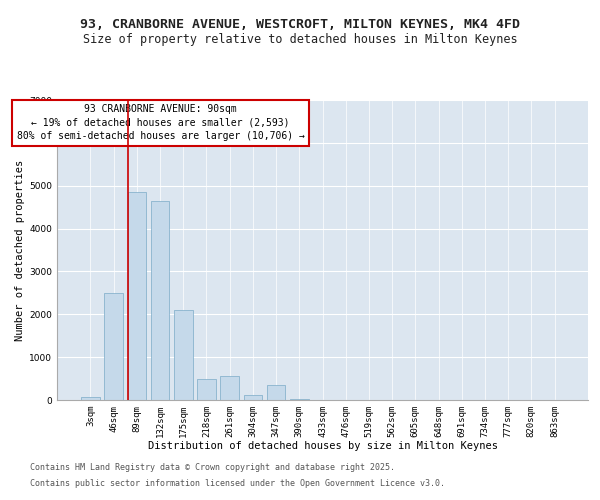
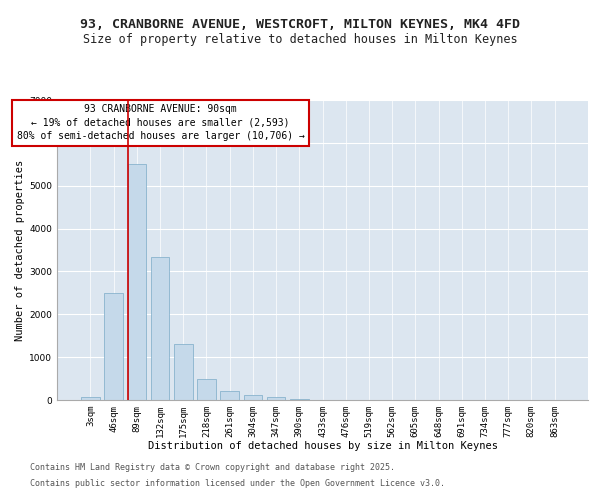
89sqm: 4850 -> 5500
132sqm: 4650 -> 3330
175sqm: 2100 -> 1300
261sqm: 550 -> 210
347sqm: 350 -> 60
